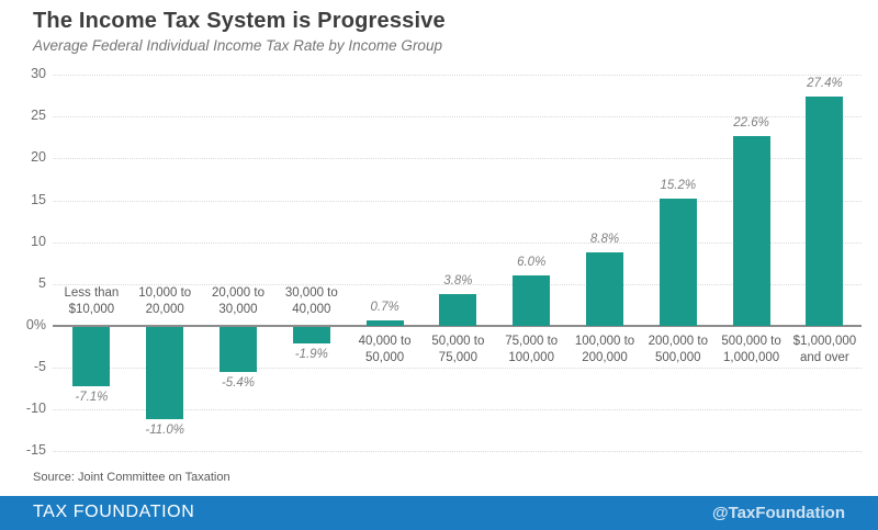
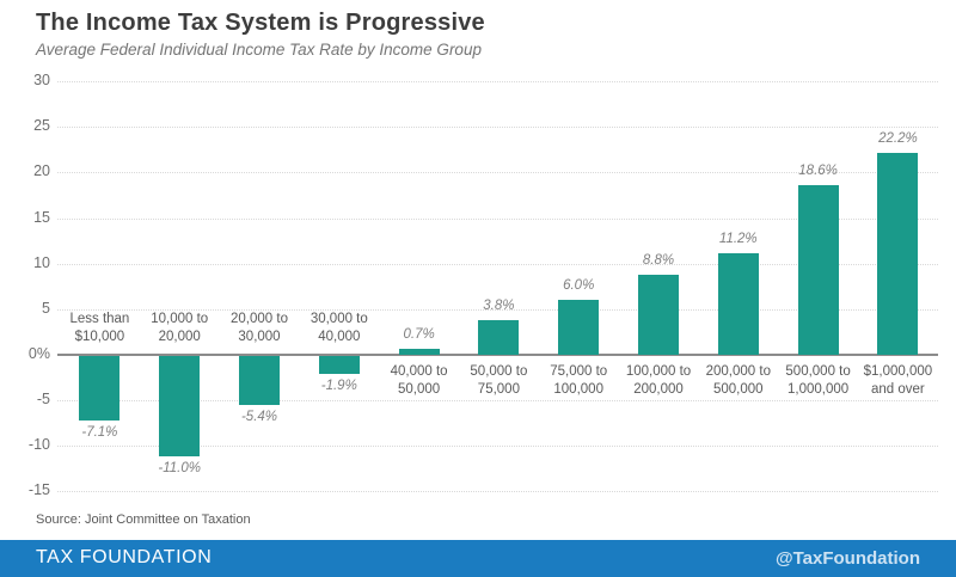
200,000 to 500,000: 15.2% -> 11.2%
500,000 to 1,000,000: 22.6% -> 18.6%
$1,000,000 and over: 27.4% -> 22.2%
